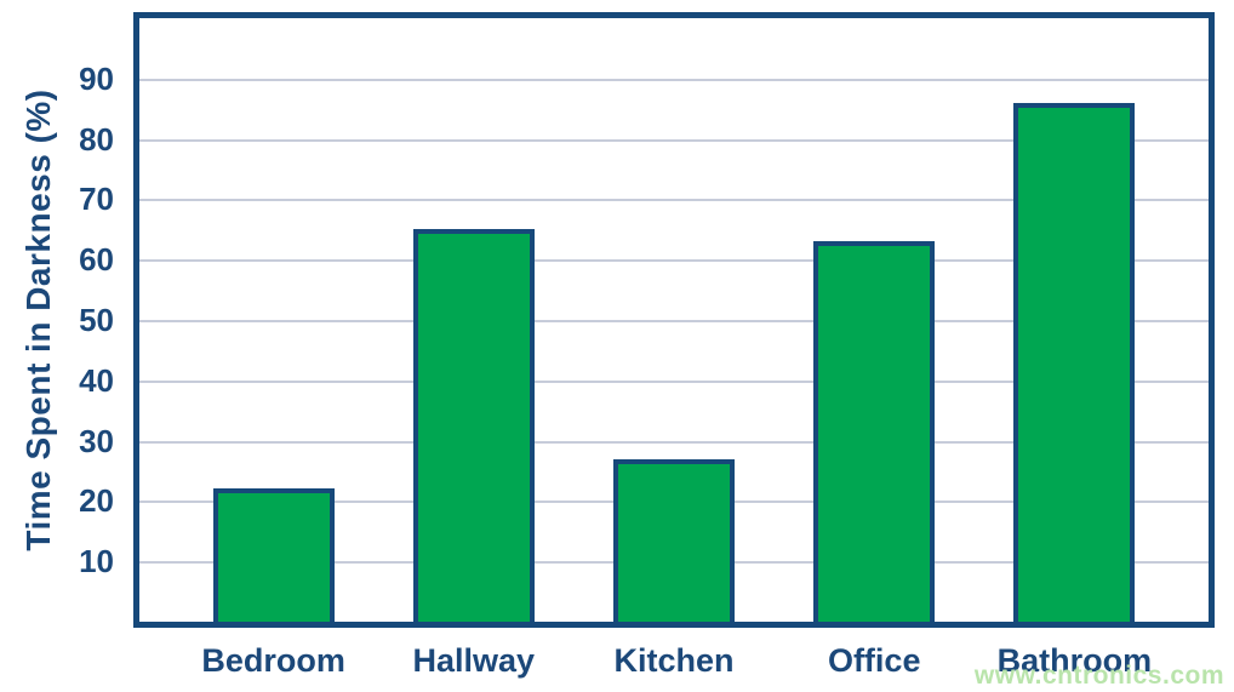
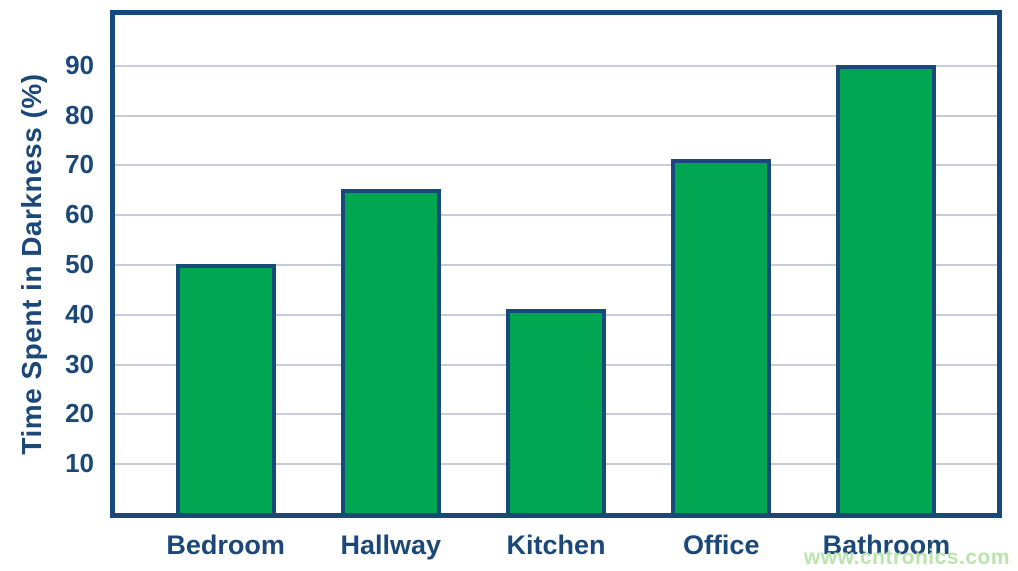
Bedroom: 22 -> 50
Kitchen: 27 -> 41
Office: 63 -> 71
Bathroom: 86 -> 90
